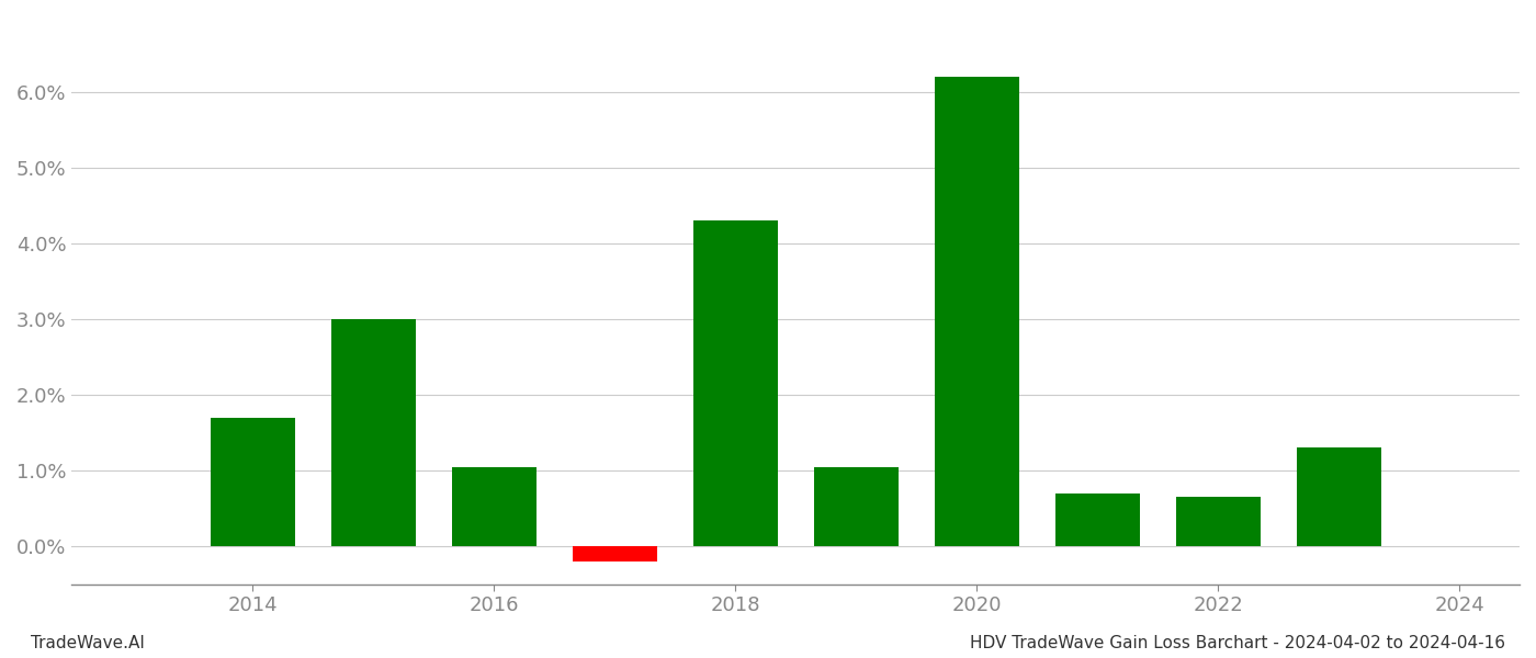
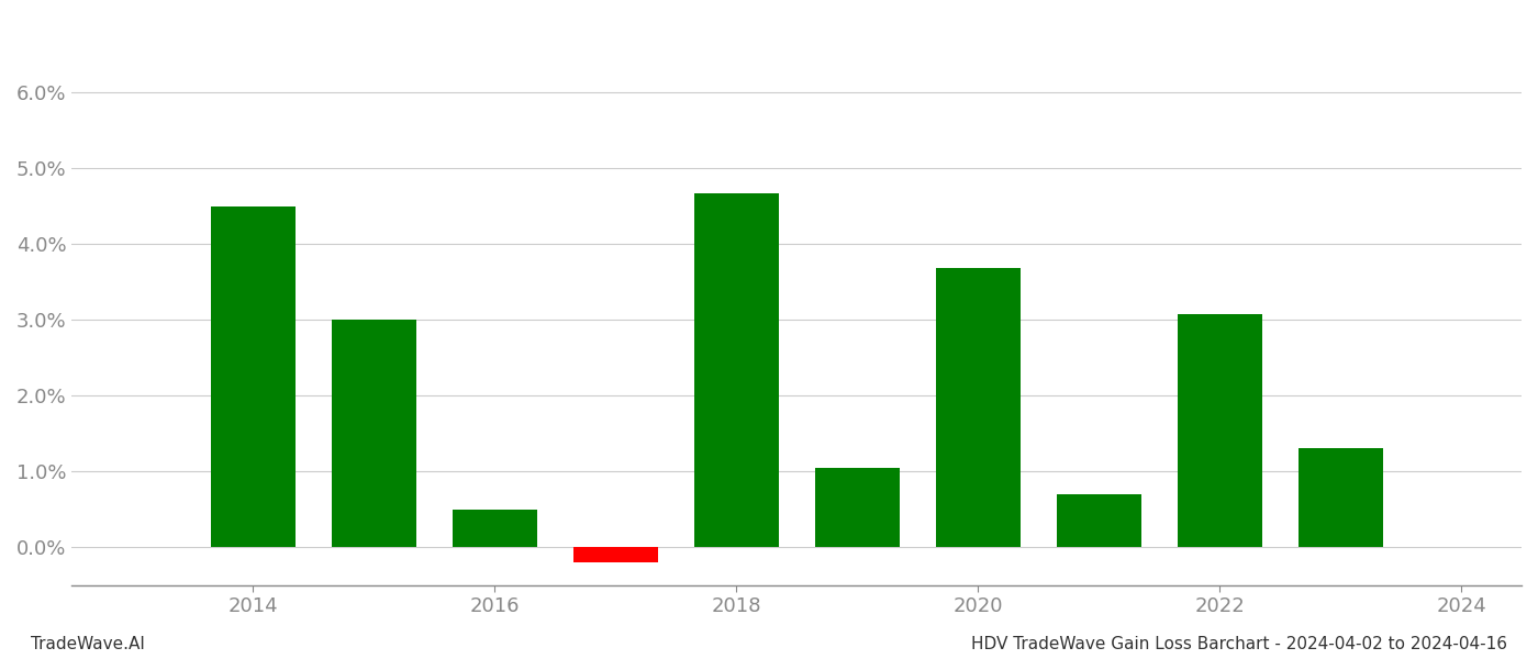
2014: 1.70% -> 4.50%
2016: 1.05% -> 0.50%
2018: 4.30% -> 4.66%
2020: 6.20% -> 3.68%
2022: 0.65% -> 3.08%
